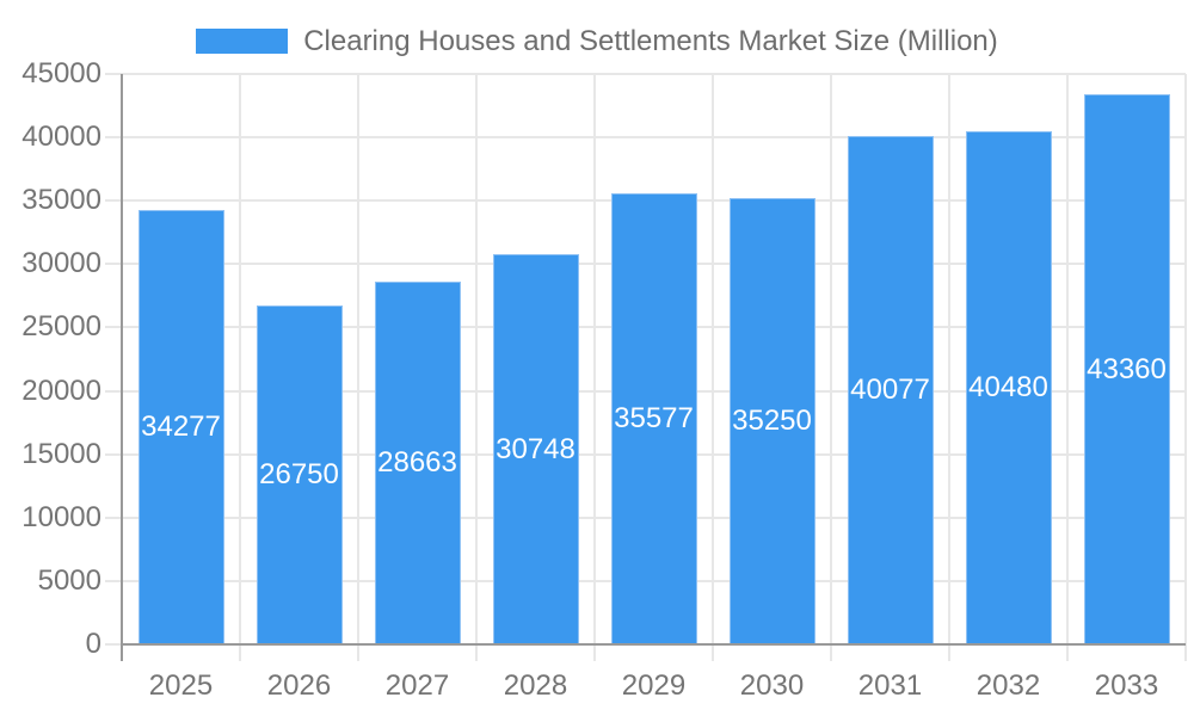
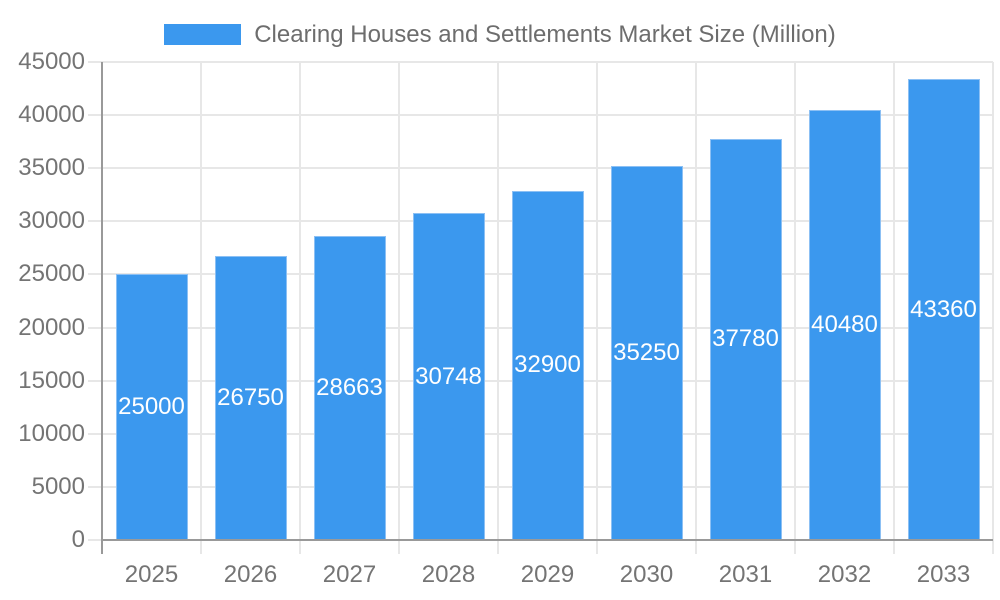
2025: 34277 -> 25000
2029: 35577 -> 32900
2031: 40077 -> 37780
